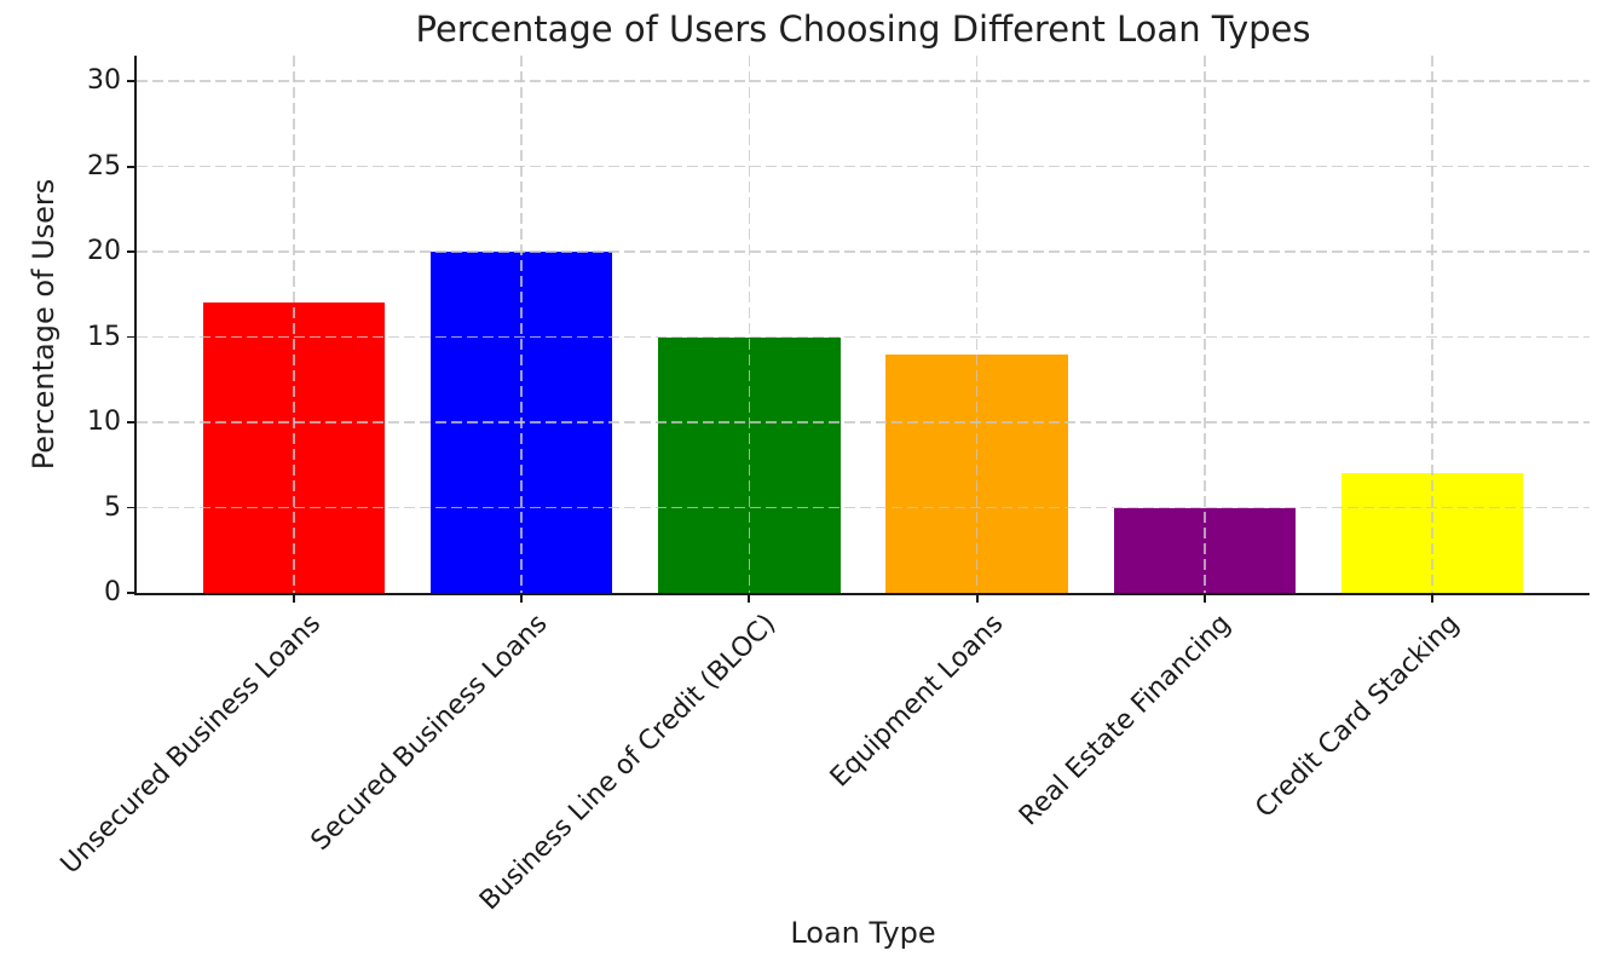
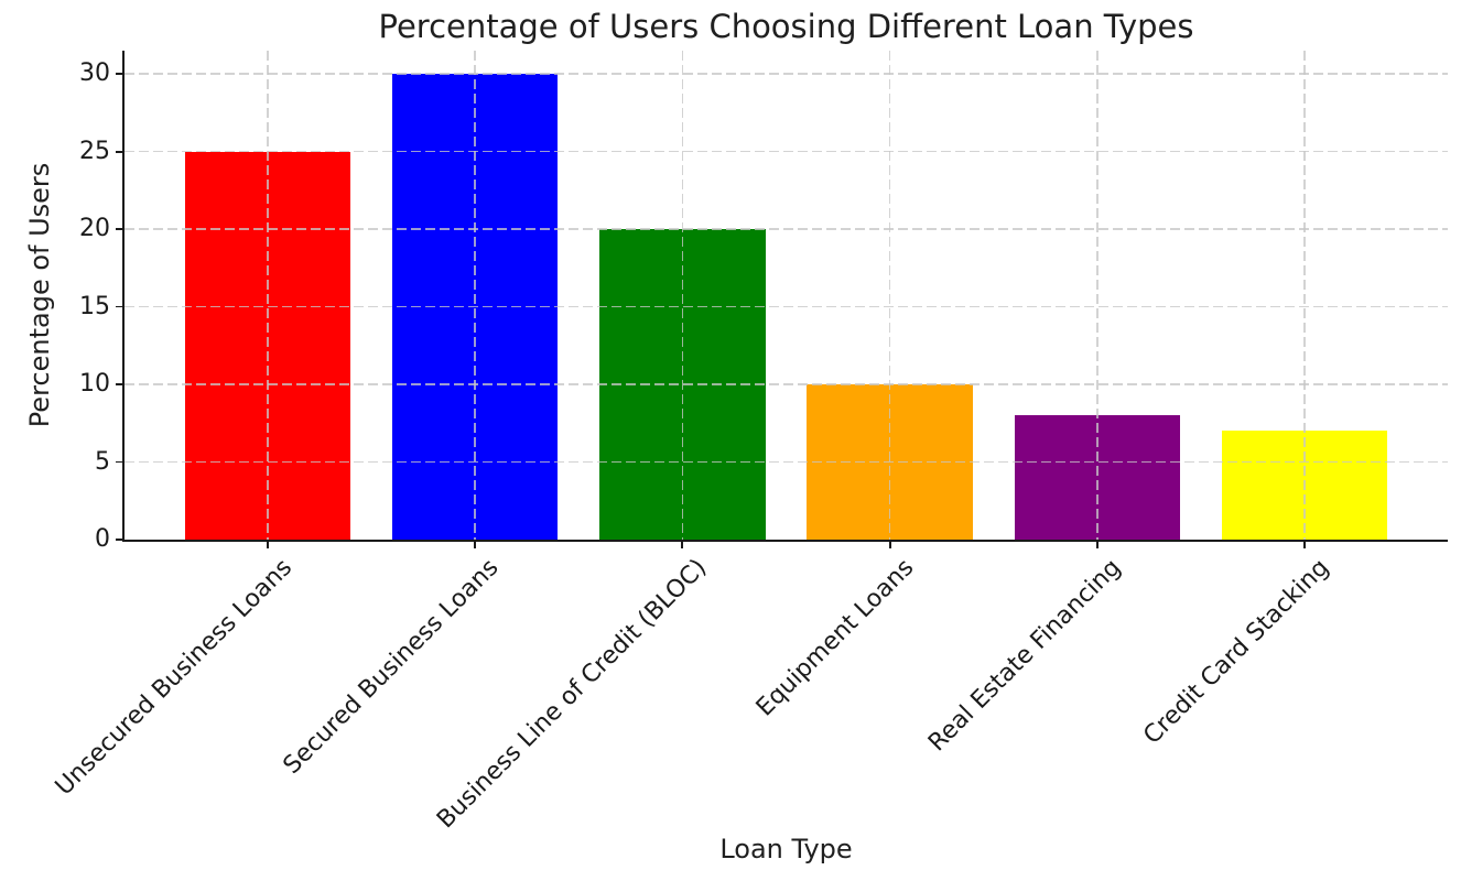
Unsecured Business Loans: 17 -> 25
Secured Business Loans: 20 -> 30
Business Line of Credit (BLOC): 15 -> 20
Equipment Loans: 14 -> 10
Real Estate Financing: 5 -> 8
